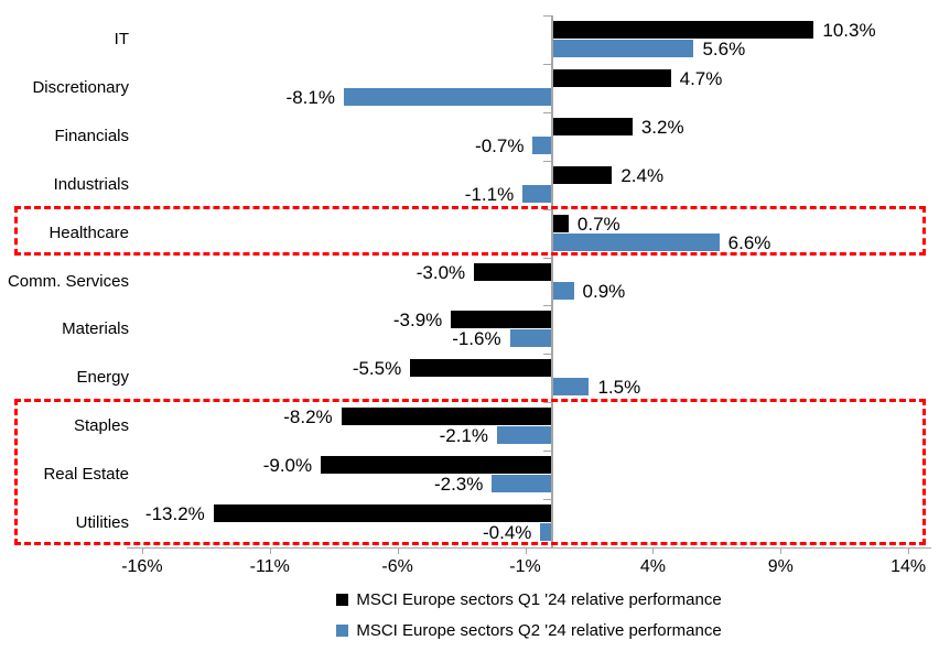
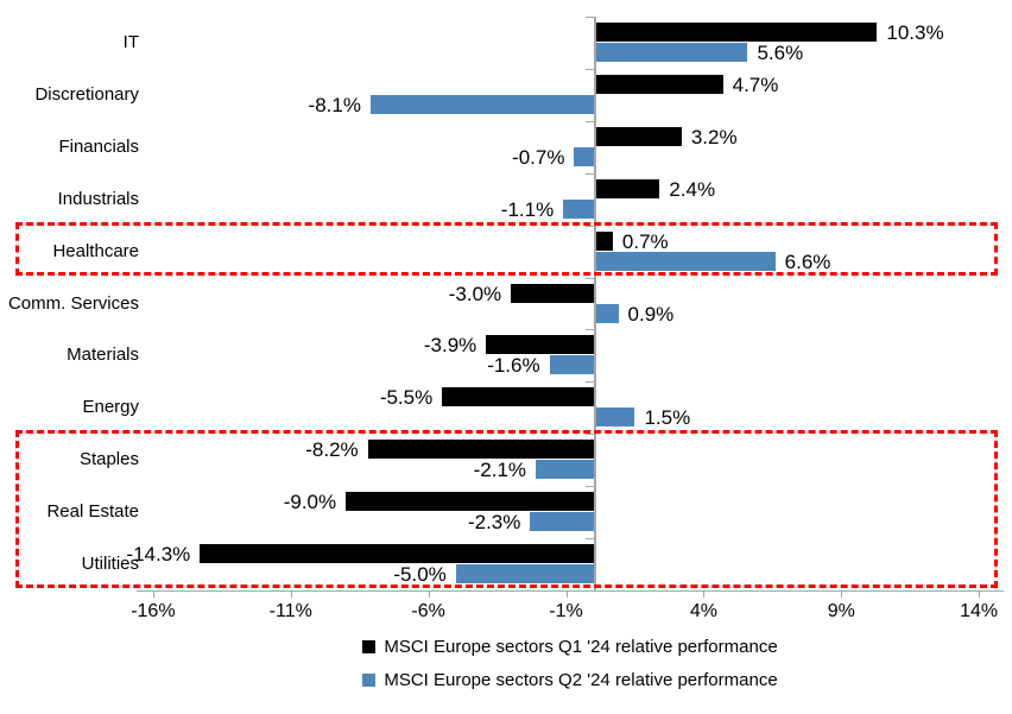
MSCI Europe sectors Q1 '24 relative performance/Utilities: -13.2% -> -14.3%
MSCI Europe sectors Q2 '24 relative performance/Utilities: -0.4% -> -5.0%
